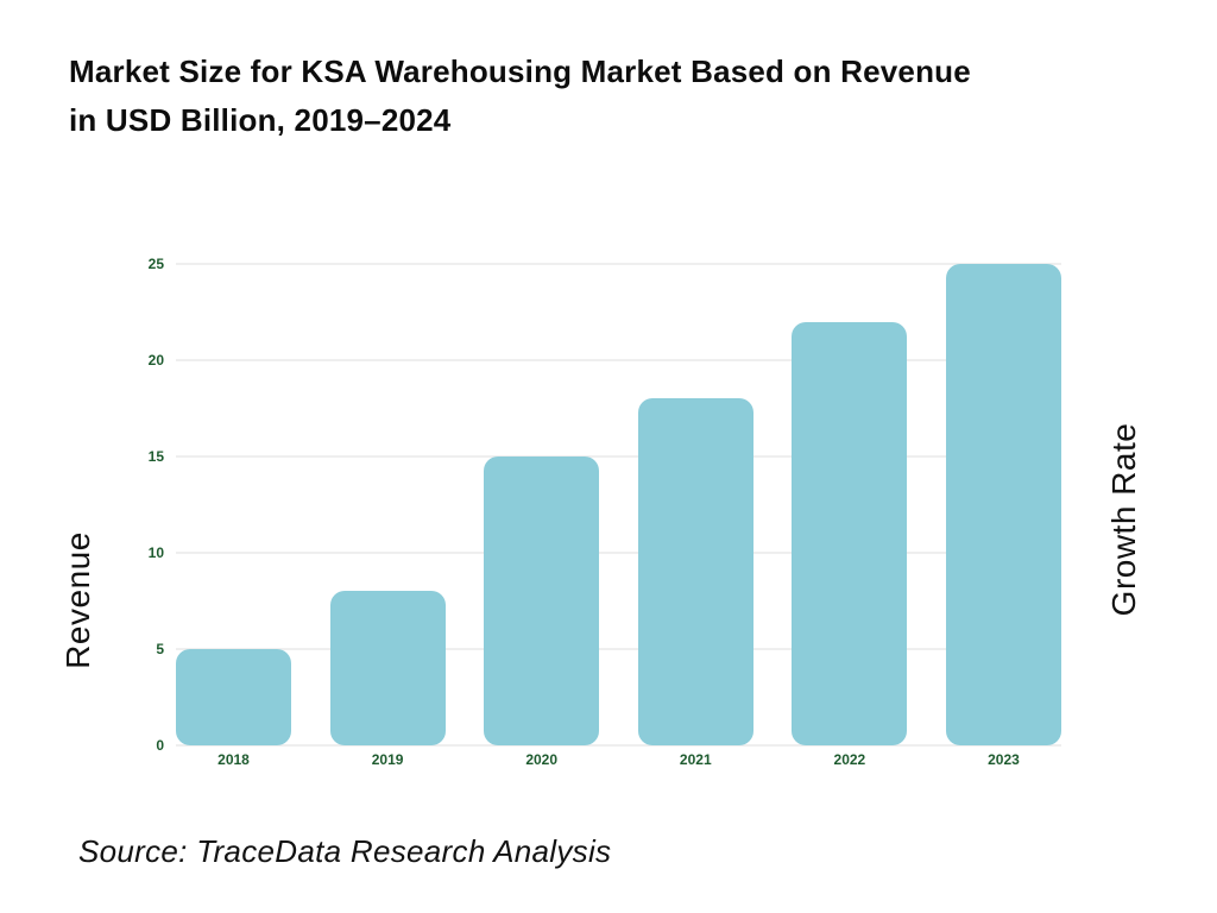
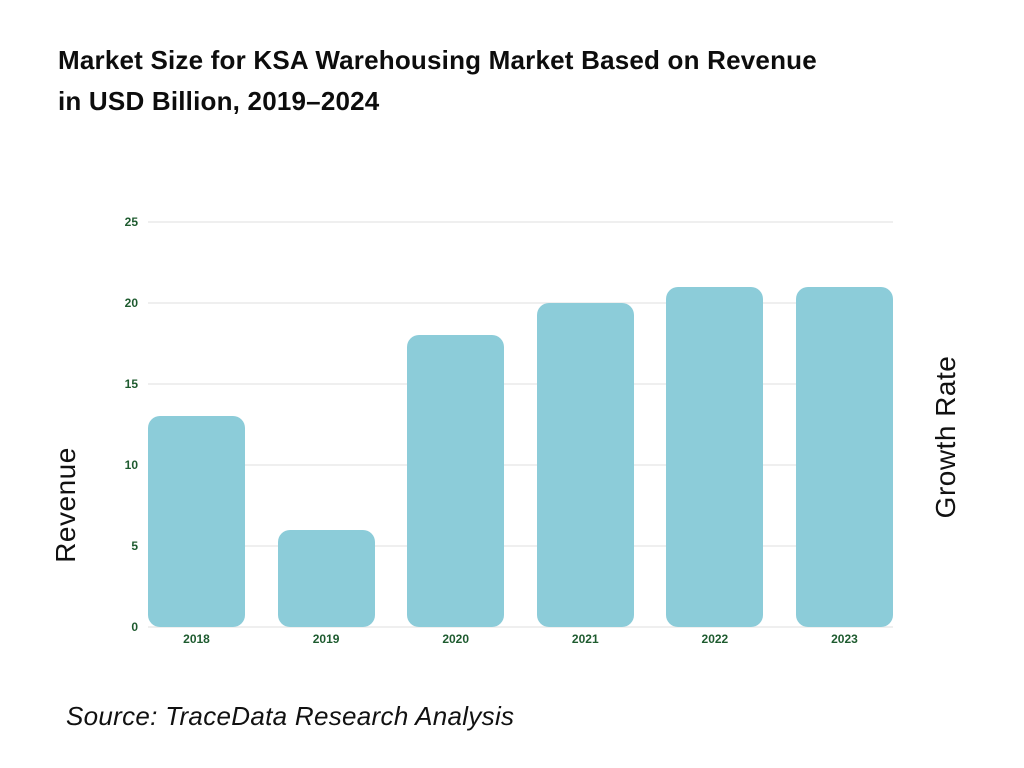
2018: 5 -> 13
2019: 8 -> 6
2020: 15 -> 18
2021: 18 -> 20
2022: 22 -> 21
2023: 25 -> 21
